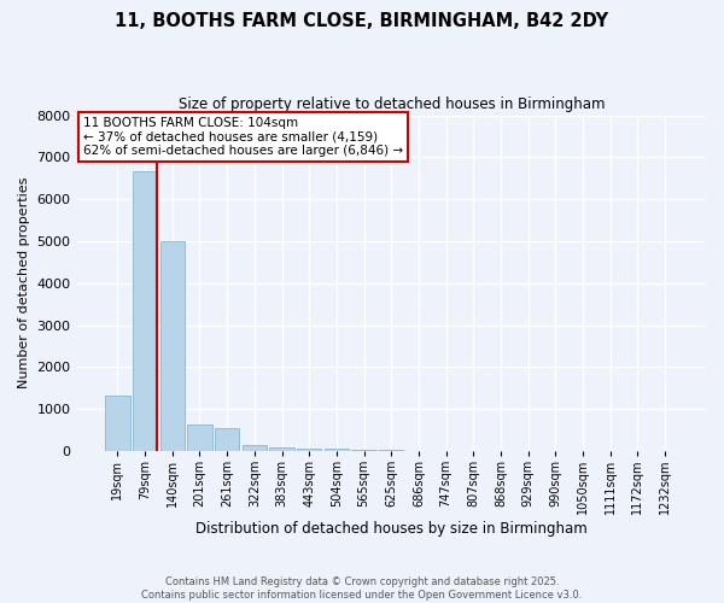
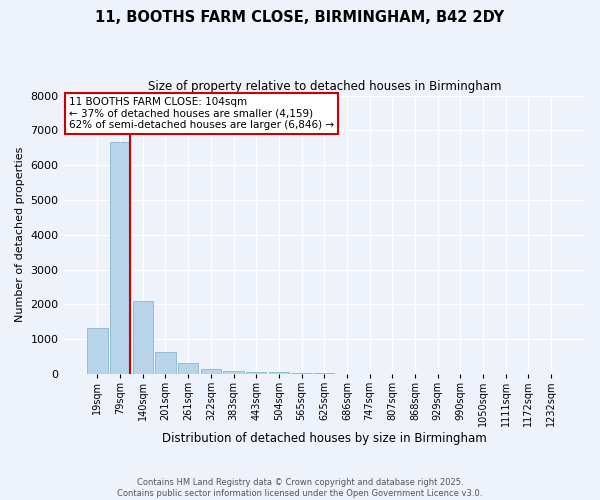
140sqm: 5000 -> 2090
261sqm: 550 -> 300
